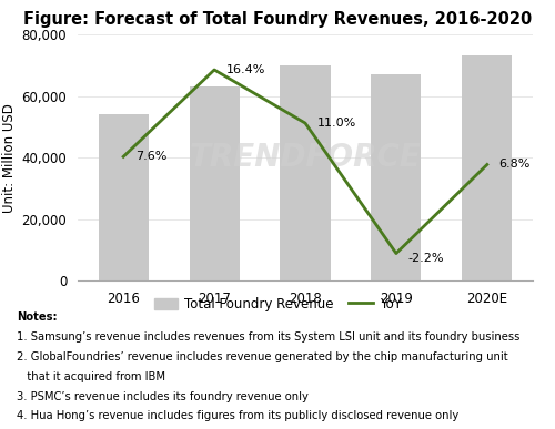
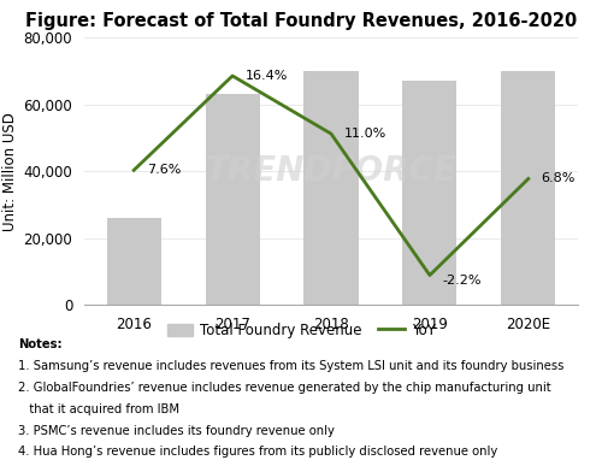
Total Foundry Revenue/2016: 54,000 -> 26,000
Total Foundry Revenue/2020E: 73,000 -> 70,000
